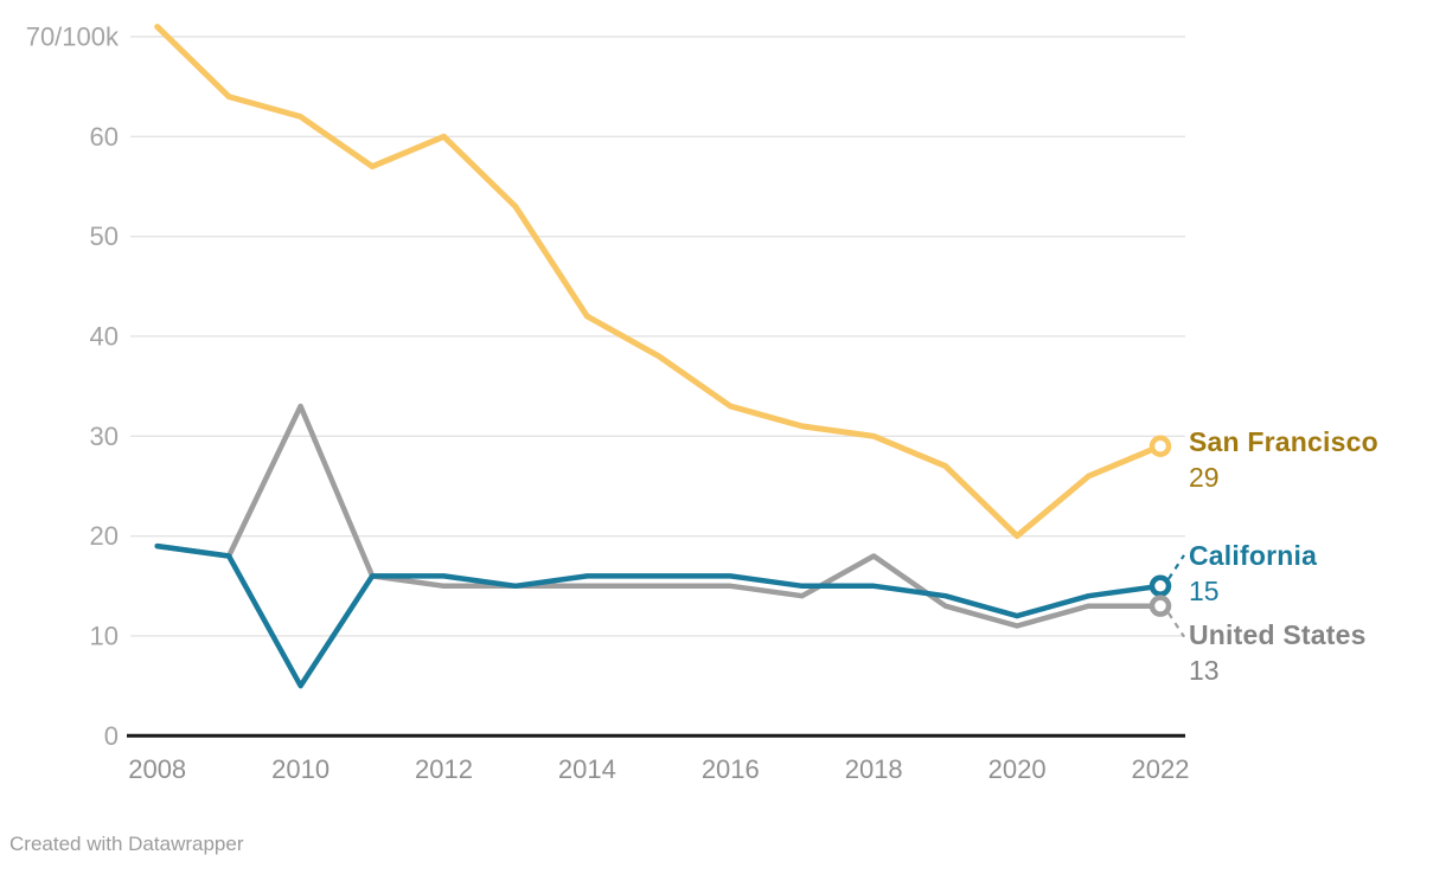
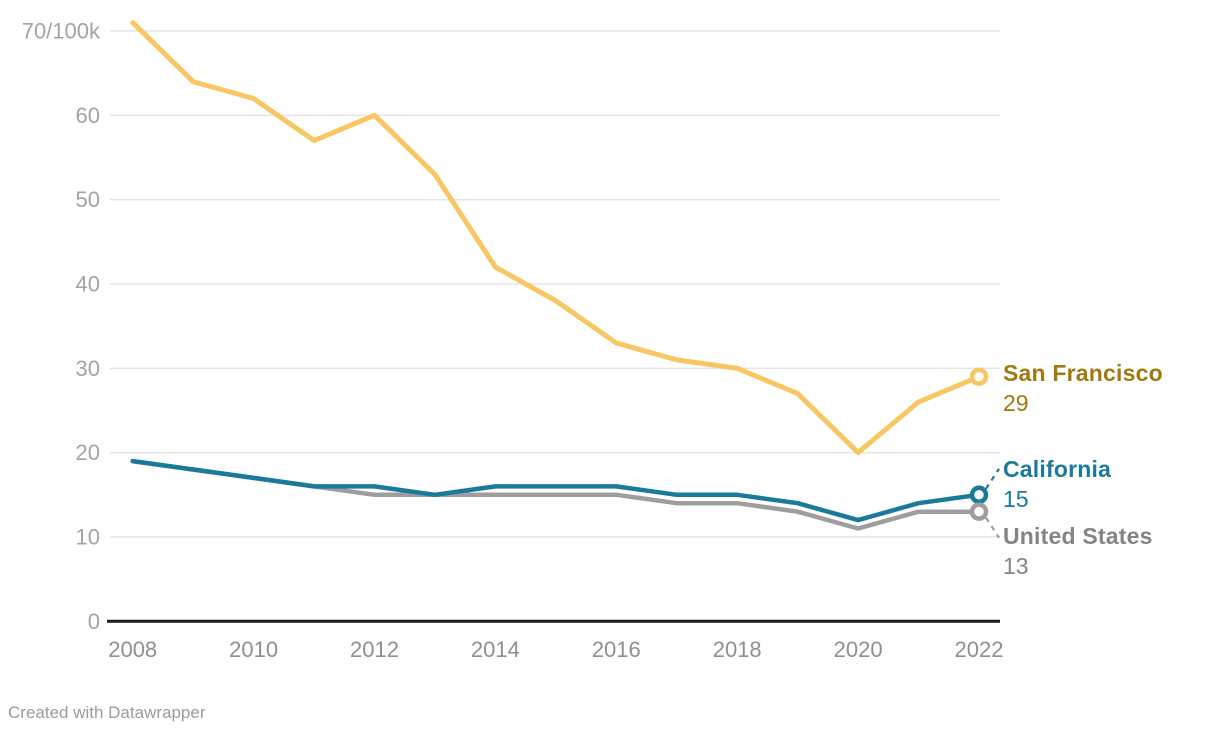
California/2010: 5 -> 17
United States/2010: 33 -> 17
United States/2018: 18 -> 14
